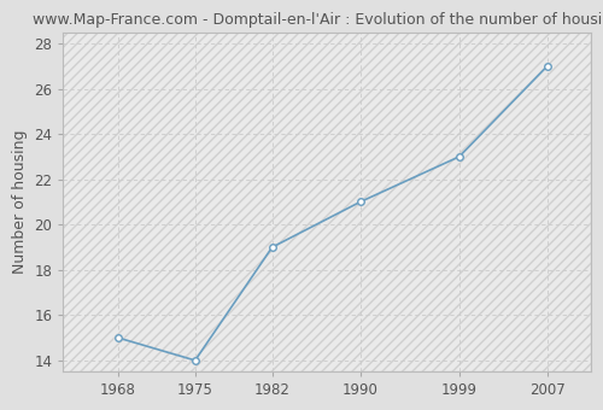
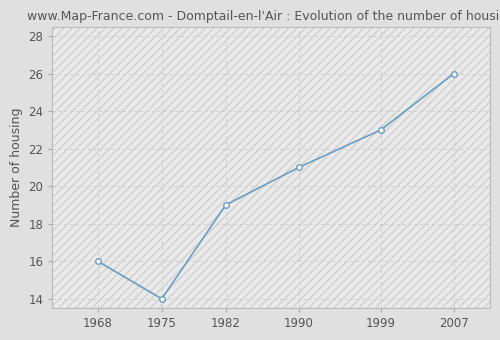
1968: 15 -> 16
2007: 27 -> 26
